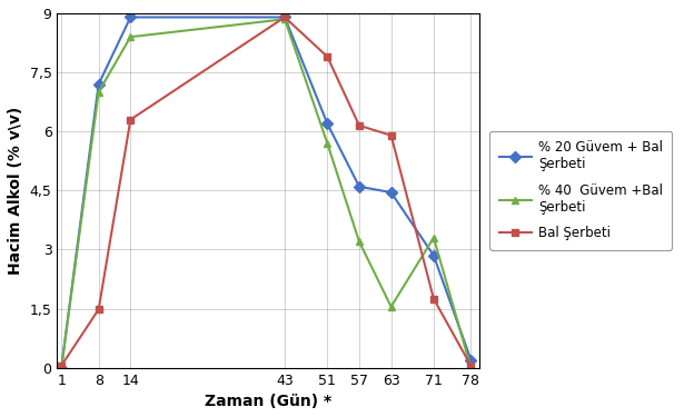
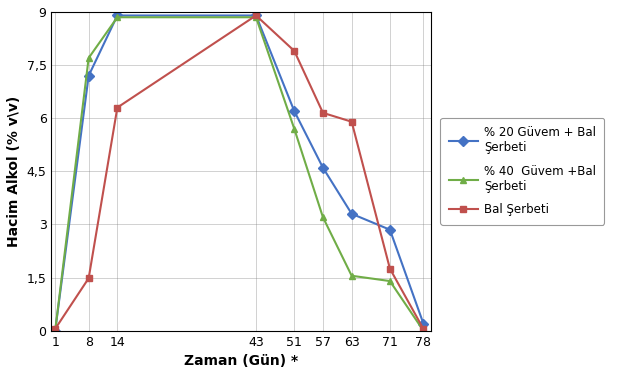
% 40 Güvem +Bal Şerbeti/8: 7,00 -> 7,70
% 40 Güvem +Bal Şerbeti/14: 8,40 -> 8,85
% 20 Güvem + Bal Şerbeti/63: 4,45 -> 3,30
% 40 Güvem +Bal Şerbeti/71: 3,30 -> 1,40
